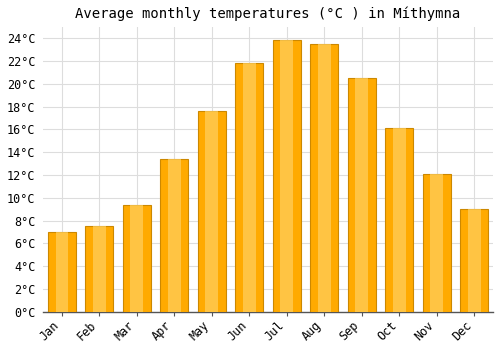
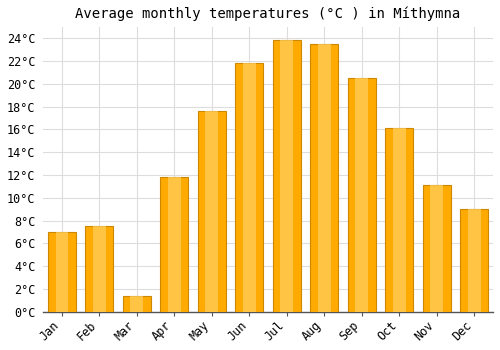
Mar: 9.4°C -> 1.4°C
Apr: 13.4°C -> 11.8°C
Nov: 12.1°C -> 11.1°C
